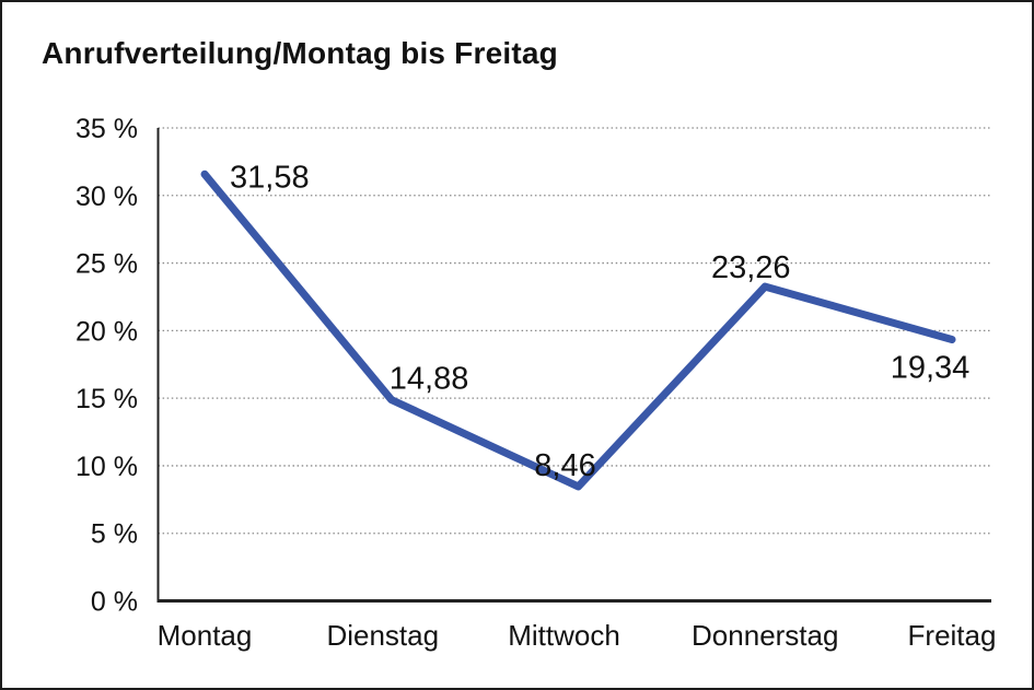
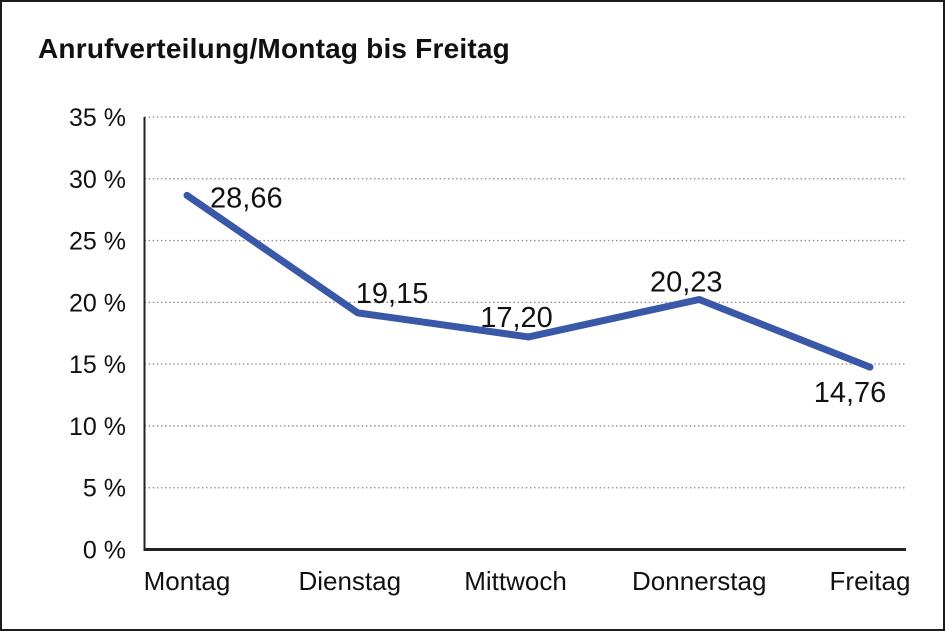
Montag: 31,58 -> 28,66
Dienstag: 14,88 -> 19,15
Mittwoch: 8,46 -> 17,20
Donnerstag: 23,26 -> 20,23
Freitag: 19,34 -> 14,76
